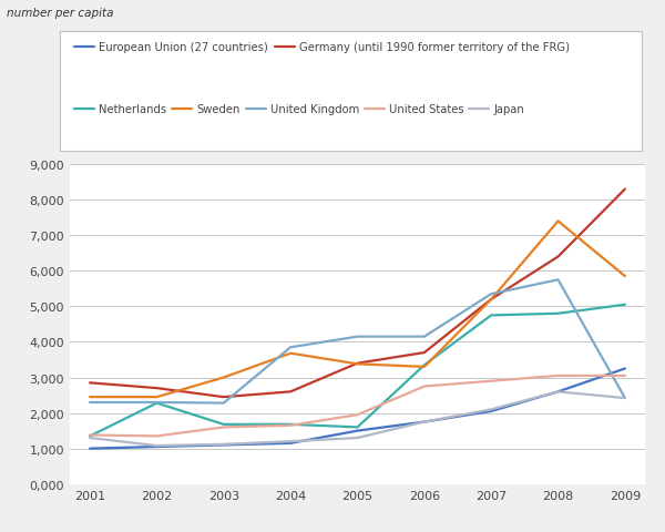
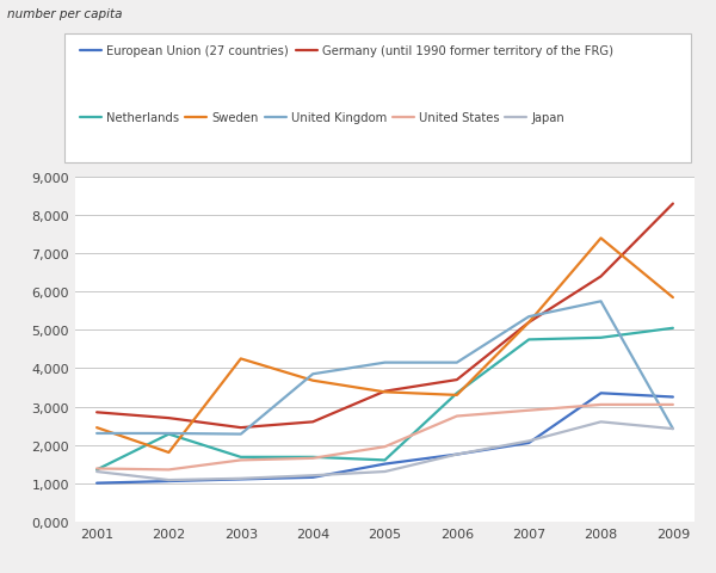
Sweden/2002: 2,450 -> 1,800
Sweden/2003: 3,000 -> 4,250
European Union (27 countries)/2008: 2,600 -> 3,350
